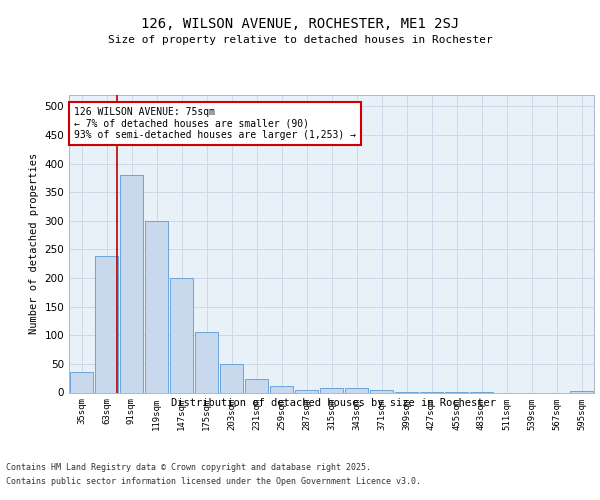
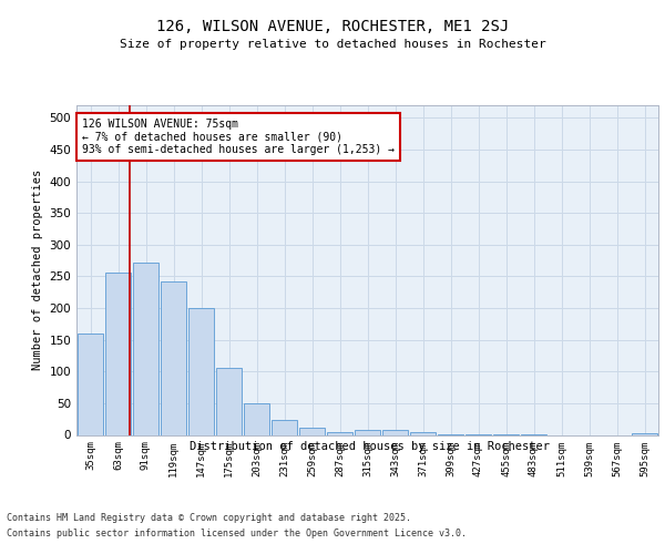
35sqm: 35 -> 160
63sqm: 238 -> 256
91sqm: 380 -> 272
119sqm: 300 -> 242
